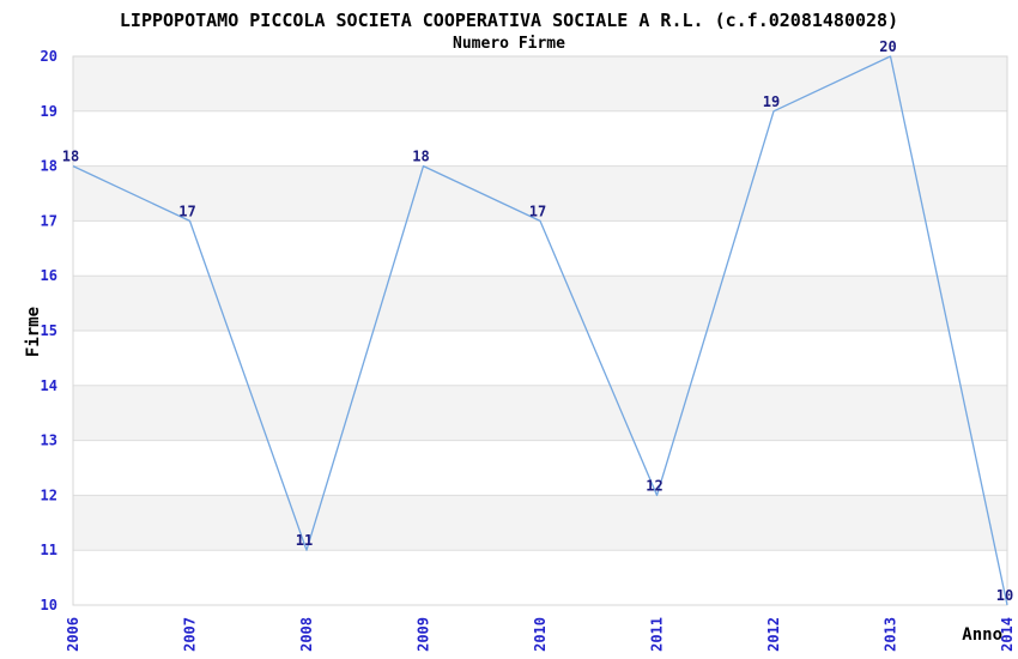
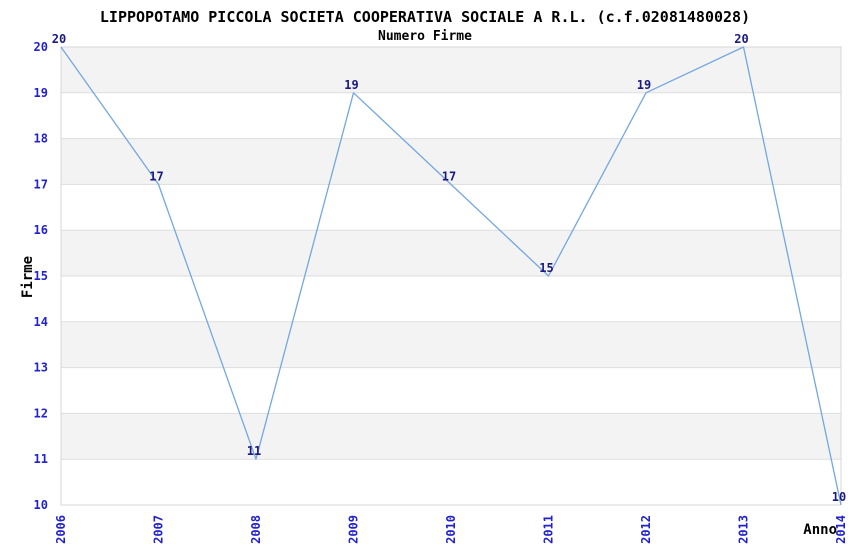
2006: 18 -> 20
2009: 18 -> 19
2011: 12 -> 15
